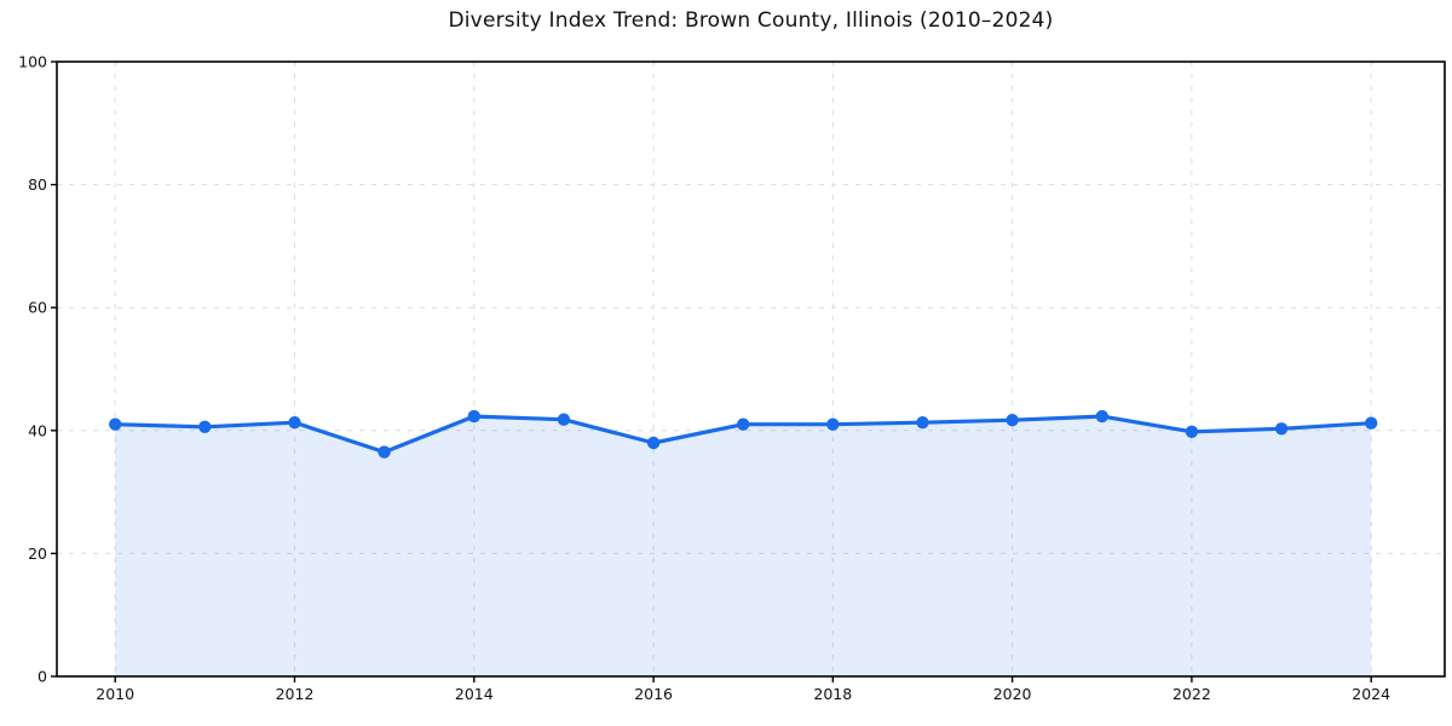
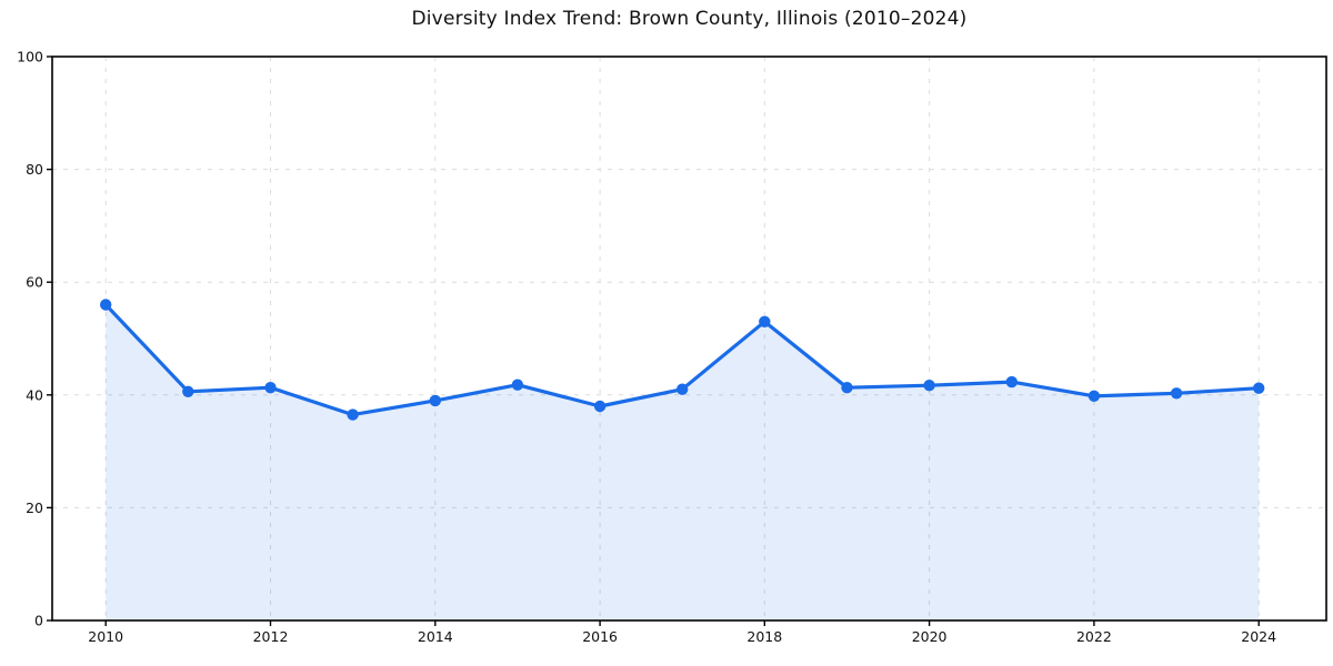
2010: 41 -> 56
2014: 42 -> 39
2018: 41 -> 53
